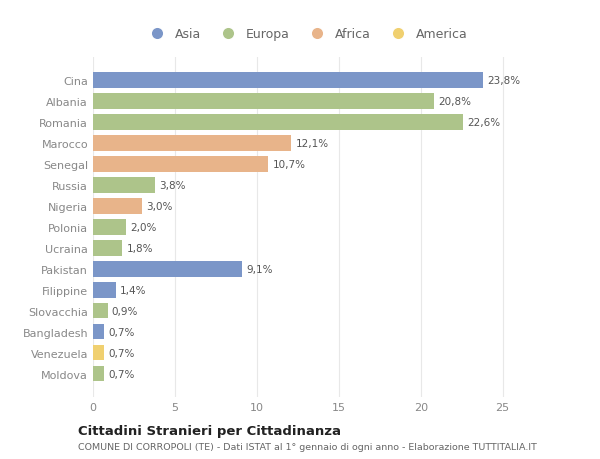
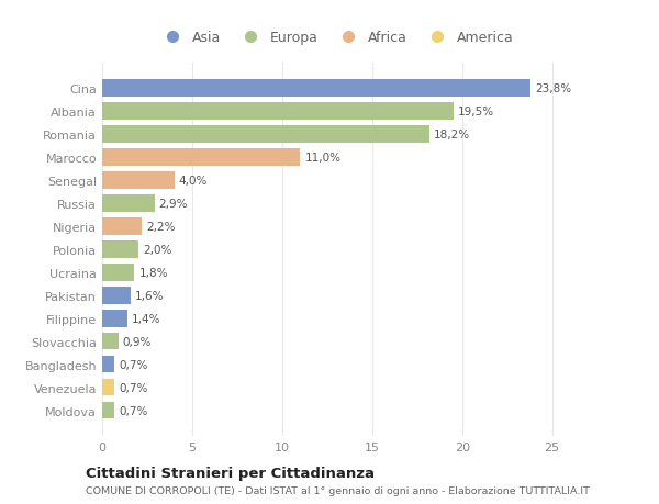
Albania: 20,8% -> 19,5%
Romania: 22,6% -> 18,2%
Marocco: 12,1% -> 11,0%
Senegal: 10,7% -> 4,0%
Russia: 3,8% -> 2,9%
Nigeria: 3,0% -> 2,2%
Pakistan: 9,1% -> 1,6%
